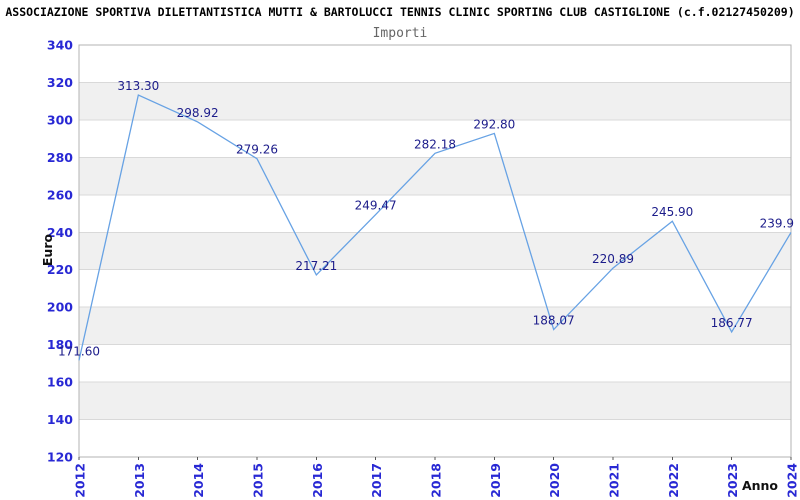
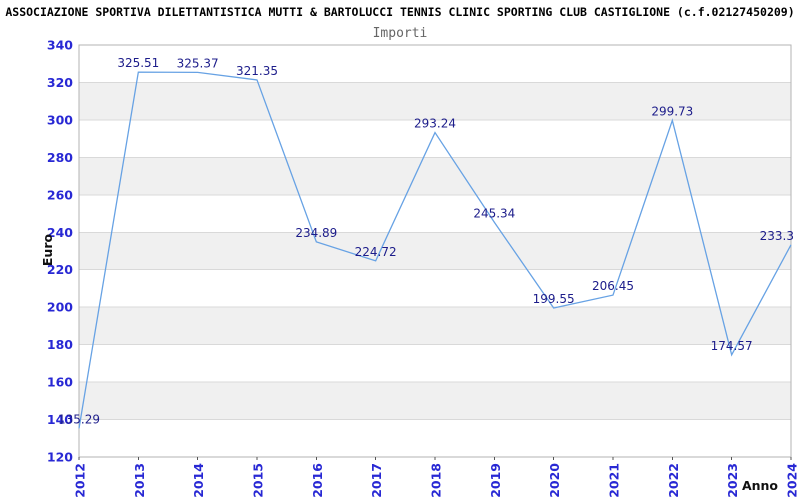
2012: 171.60 -> 135.29
2013: 313.30 -> 325.51
2014: 298.92 -> 325.37
2015: 279.26 -> 321.35
2016: 217.21 -> 234.89
2017: 249.47 -> 224.72
2018: 282.18 -> 293.24
2019: 292.80 -> 245.34
2020: 188.07 -> 199.55
2021: 220.89 -> 206.45
2022: 245.90 -> 299.73
2023: 186.77 -> 174.57
2024: 239.9 -> 233.3
